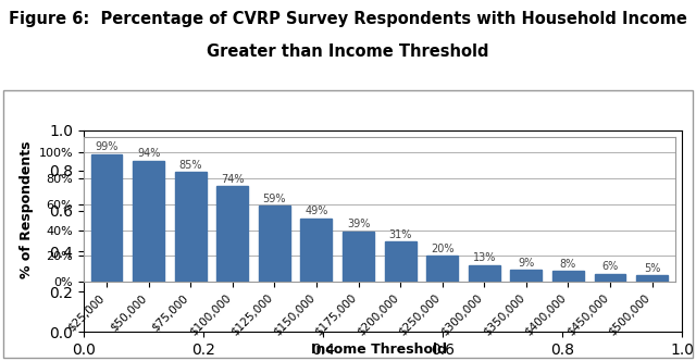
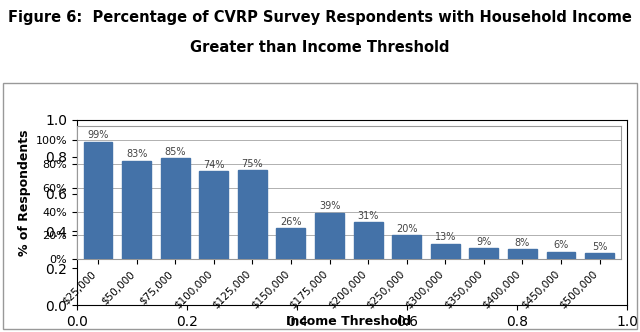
$50,000: 94% -> 83%
$125,000: 59% -> 75%
$150,000: 49% -> 26%
